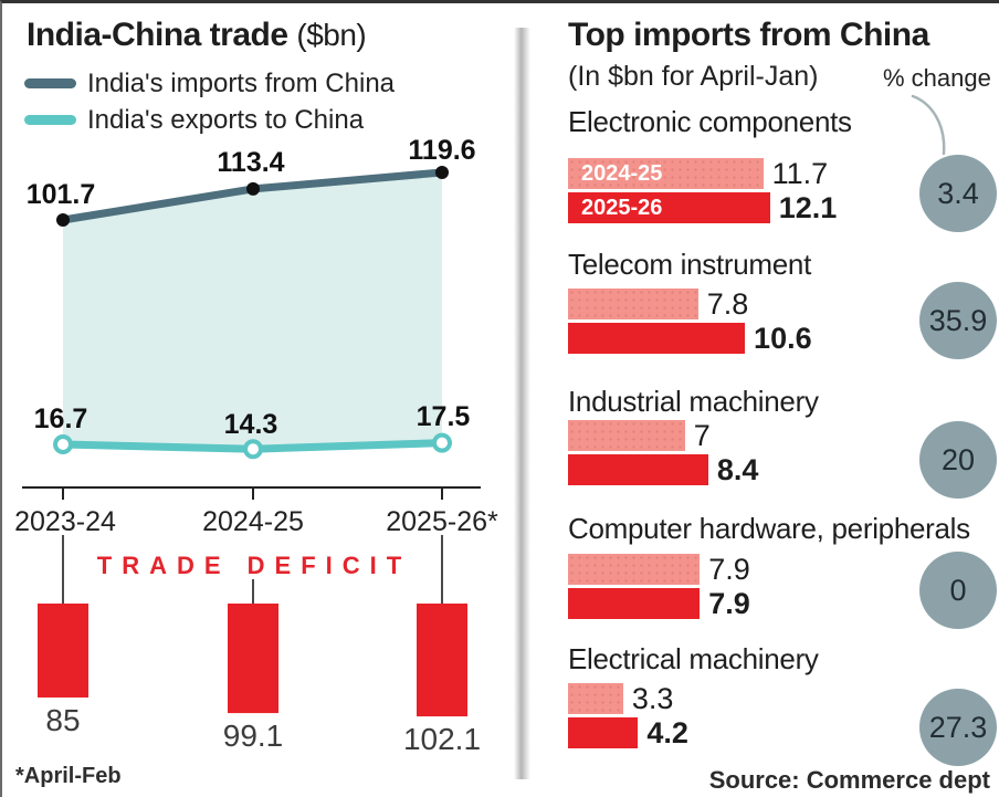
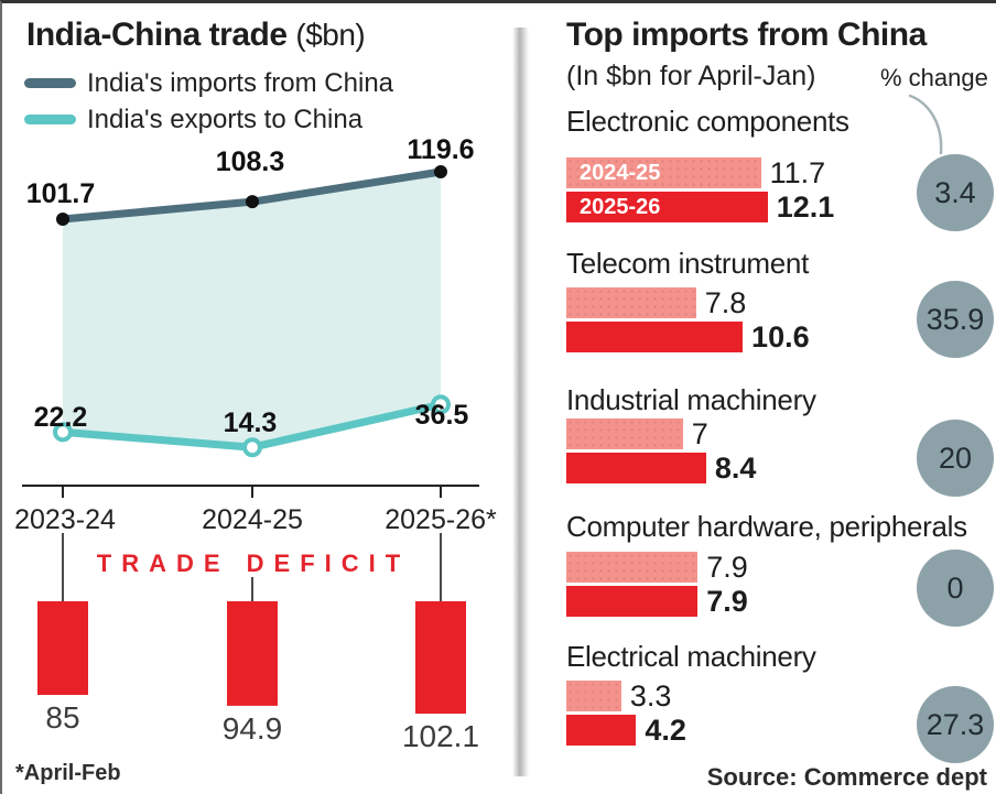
India-China trade/India's exports to China/2023-24: 16.7 -> 22.2
India-China trade/India's imports from China/2024-25: 113.4 -> 108.3
India-China trade/India's exports to China/2025-26*: 17.5 -> 36.5
TRADE DEFICIT/2024-25: 99.1 -> 94.9
